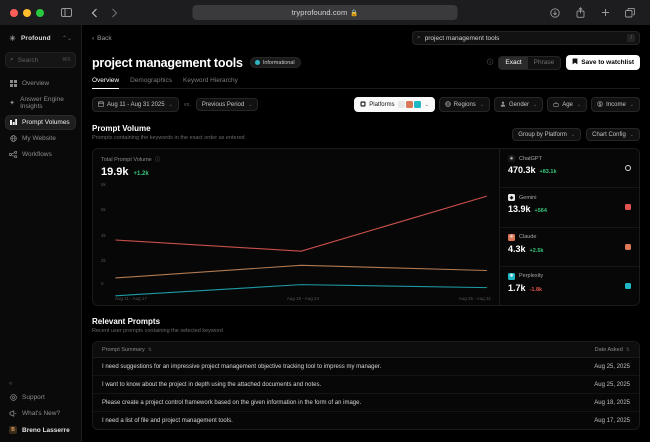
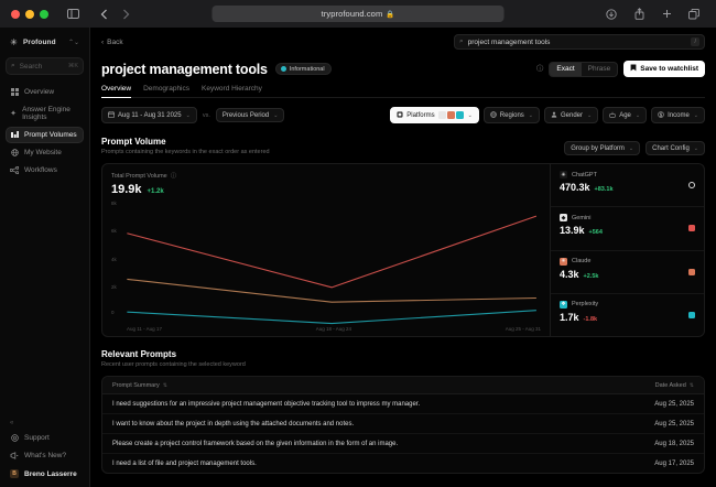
Gemini/Aug 11 - Aug 17: 4.1k -> 6.0k
Claude/Aug 11 - Aug 17: 1.6k -> 3.2k
Perplexity/Aug 11 - Aug 17: 0.4k -> 1.2k
Gemini/Aug 18 - Aug 24: 3.4k -> 2.7k
Claude/Aug 18 - Aug 24: 2.4k -> 1.8k
Perplexity/Aug 18 - Aug 24: 1.1k -> 0.5k
Perplexity/Aug 25 - Aug 31: 0.9k -> 1.3k
